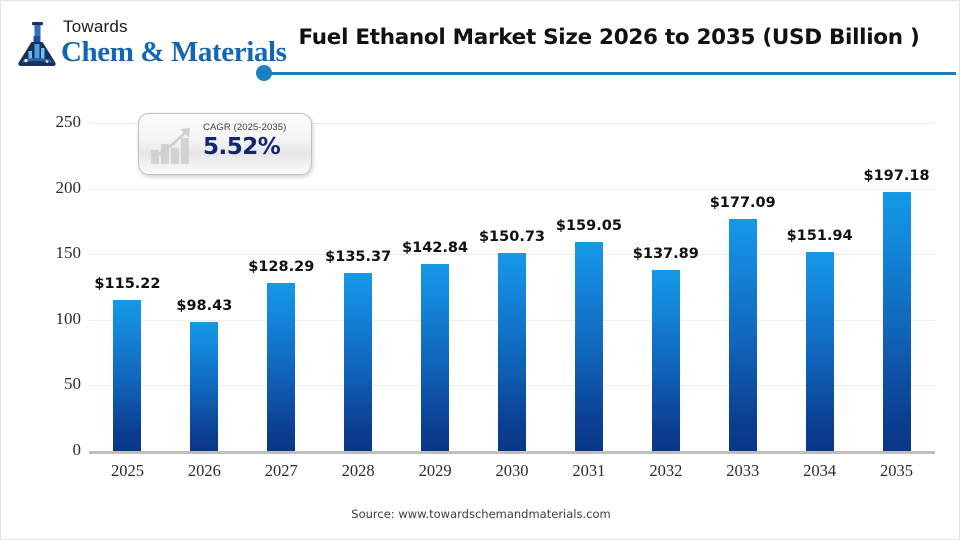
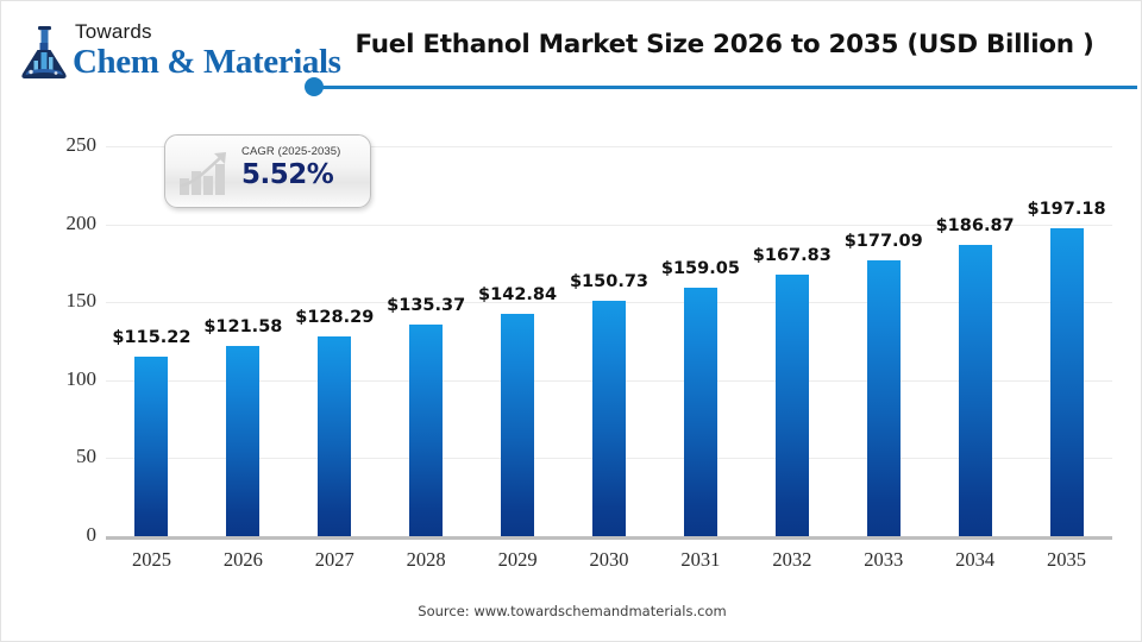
2026: $98.43 -> $121.58
2032: $137.89 -> $167.83
2034: $151.94 -> $186.87
